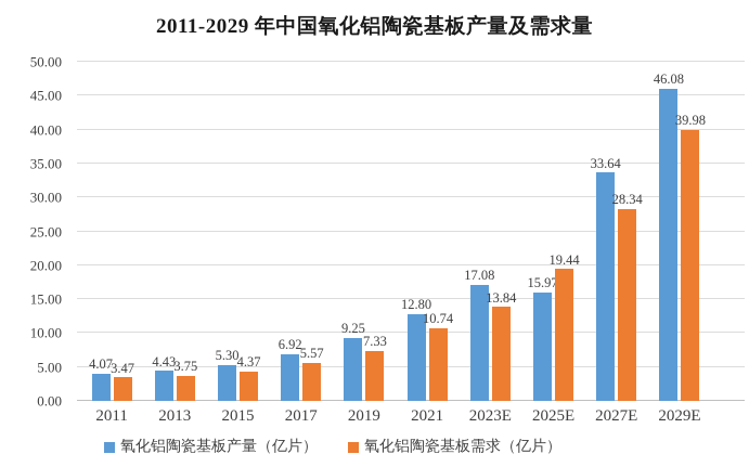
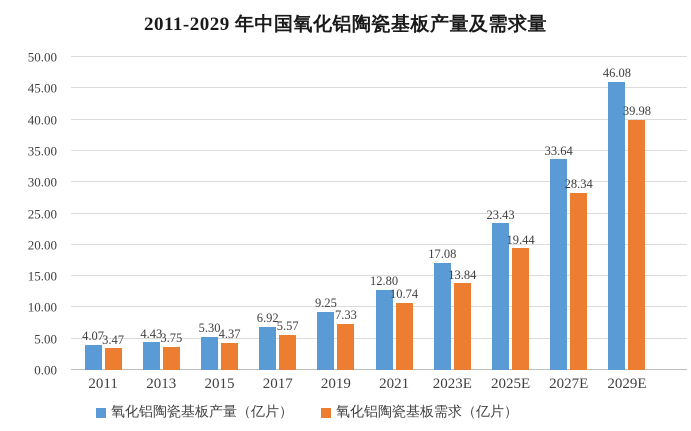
氧化铝陶瓷基板产量（亿片）/2025E: 15.97 -> 23.43
